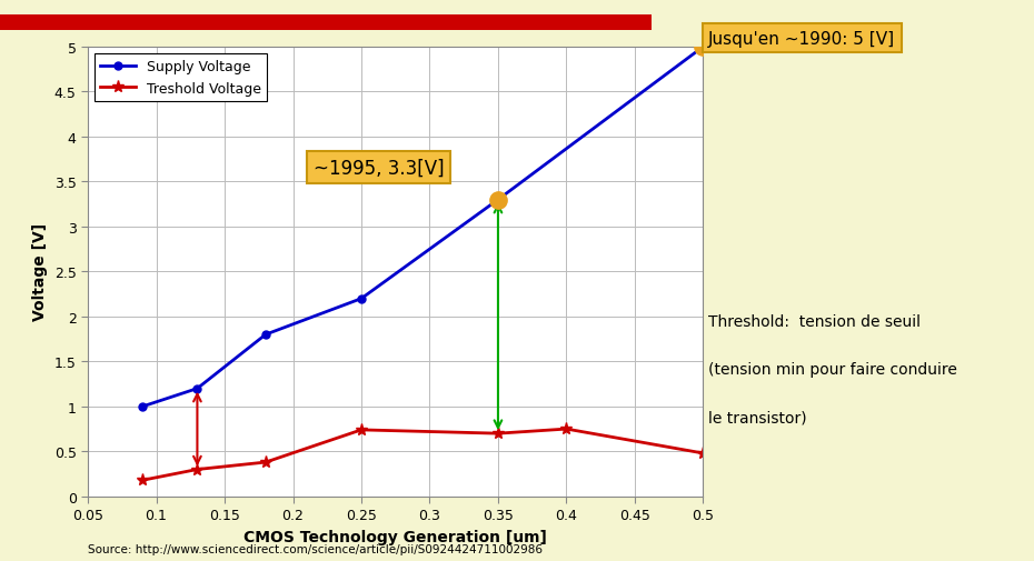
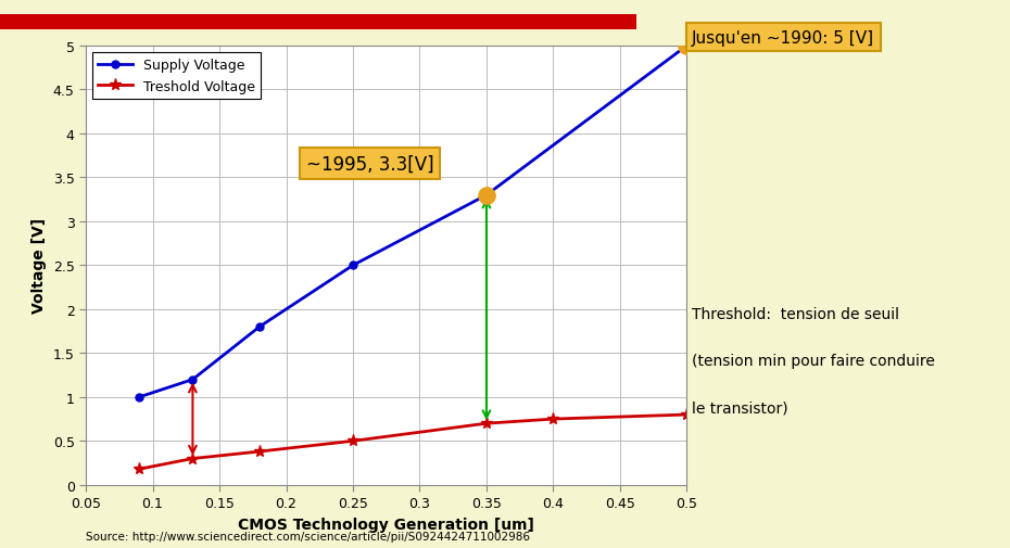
Supply Voltage/0.25: 2.2 -> 2.5
Treshold Voltage/0.25: 0.74 -> 0.50
Treshold Voltage/0.5: 0.48 -> 0.80
